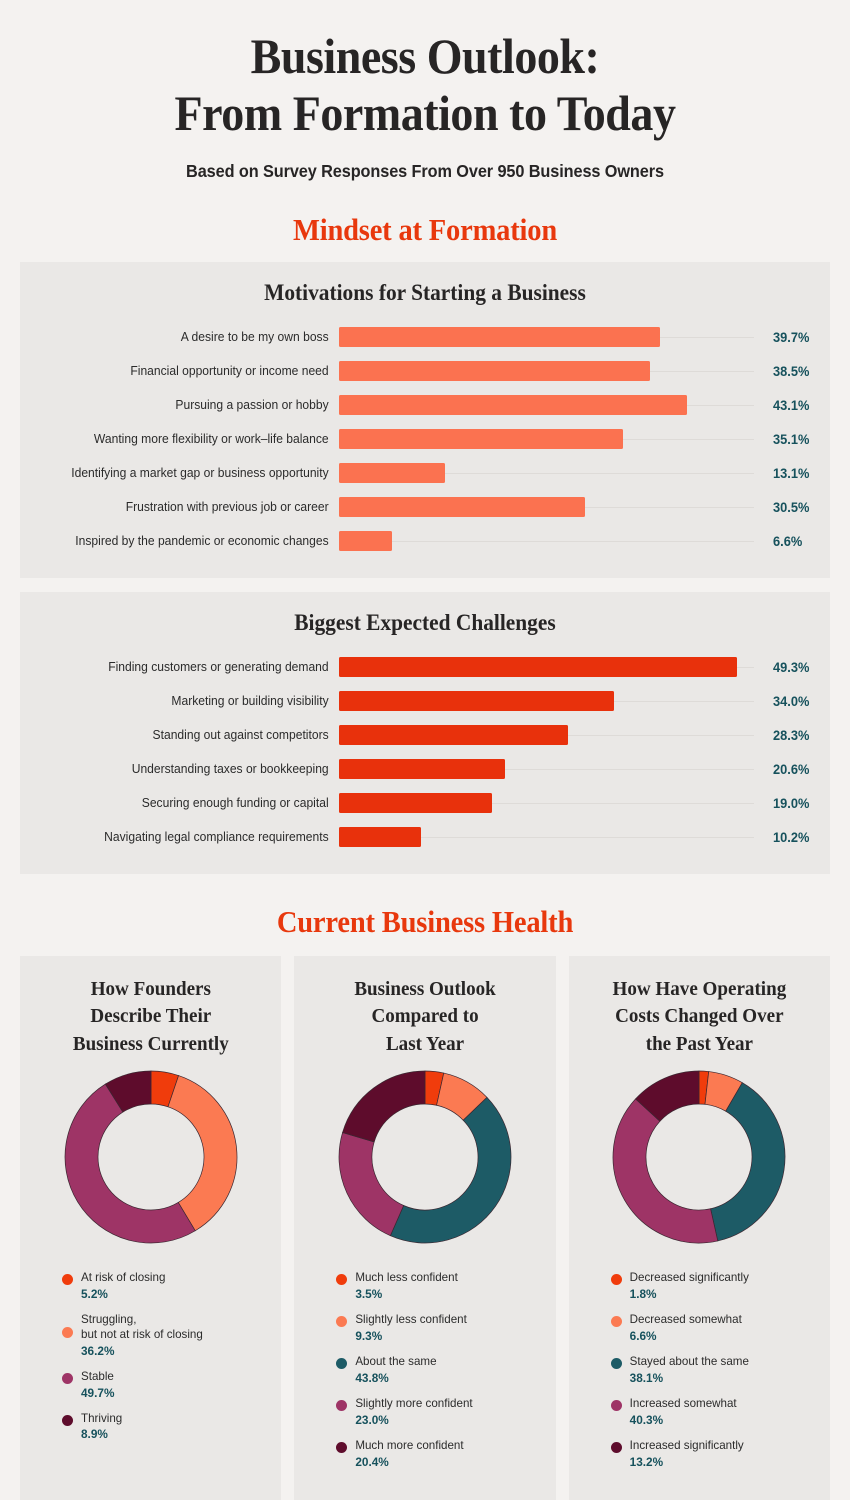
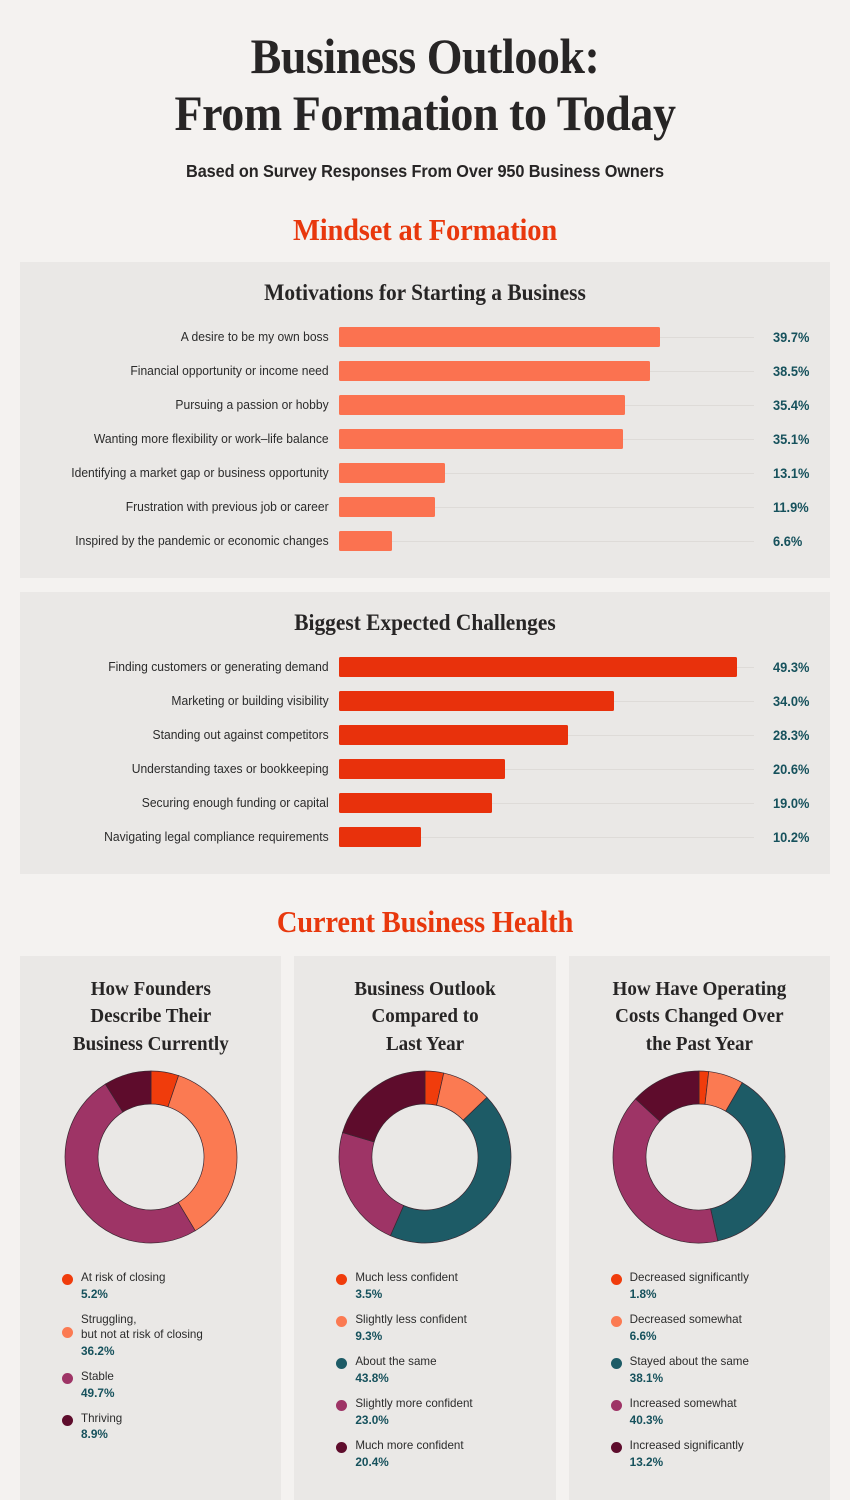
Motivations for Starting a Business/Pursuing a passion or hobby: 43.1% -> 35.4%
Motivations for Starting a Business/Frustration with previous job or career: 30.5% -> 11.9%
